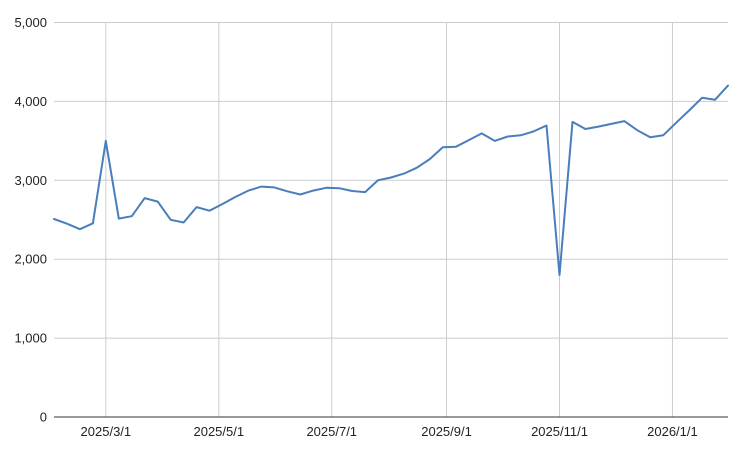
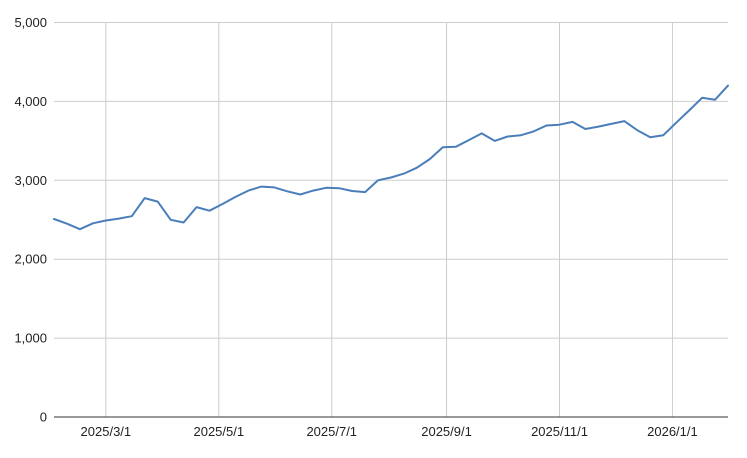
2025/3/1: 3500 -> 2500
2025/11/1: 1800 -> 3700
